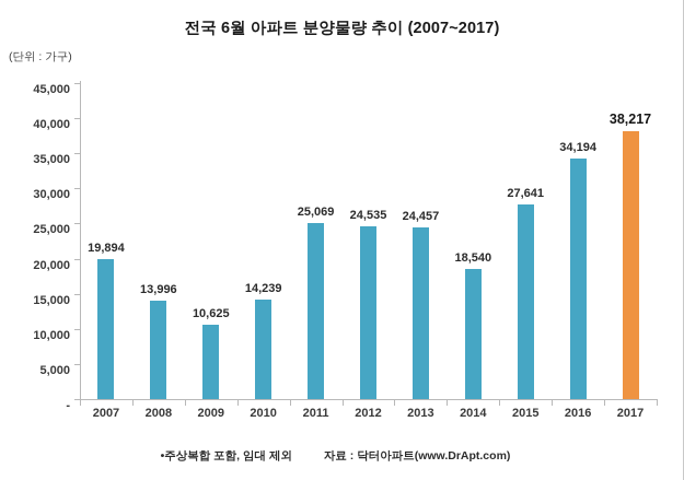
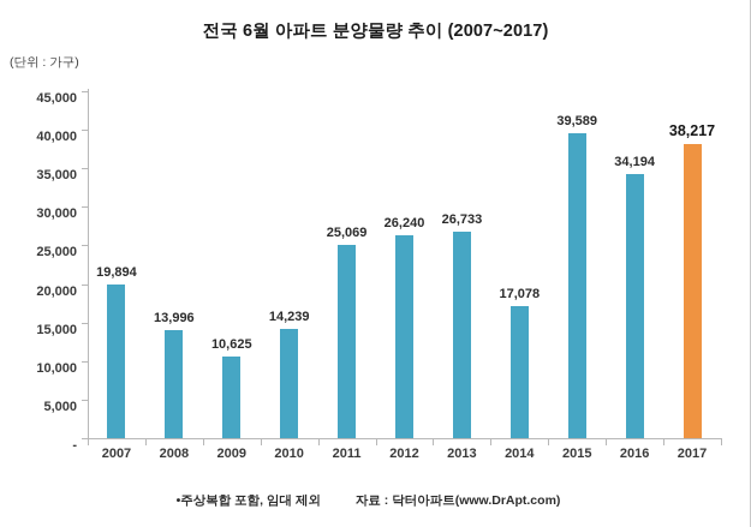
2012: 24,535 -> 26,240
2013: 24,457 -> 26,733
2014: 18,540 -> 17,078
2015: 27,641 -> 39,589
